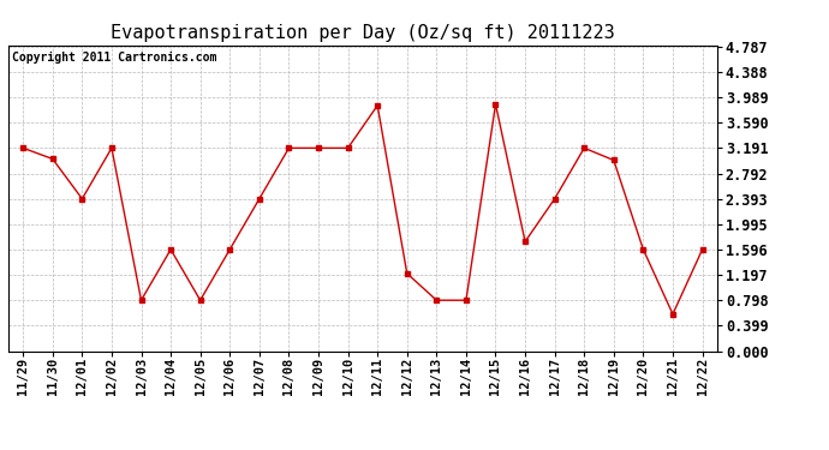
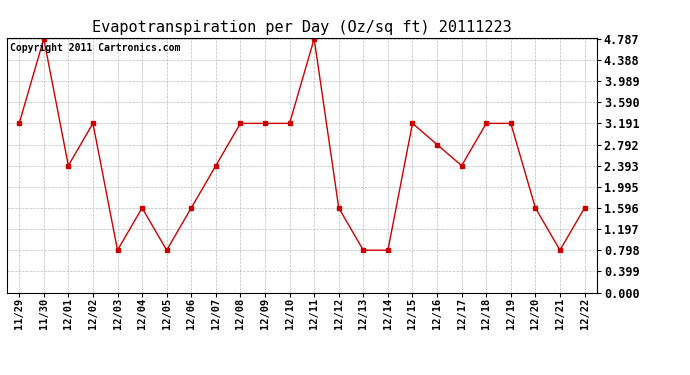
11/30: 3.02 -> 4.79
12/11: 3.86 -> 4.79
12/12: 1.22 -> 1.60
12/15: 3.88 -> 3.19
12/16: 1.72 -> 2.79
12/19: 3.00 -> 3.19
12/21: 0.58 -> 0.80
